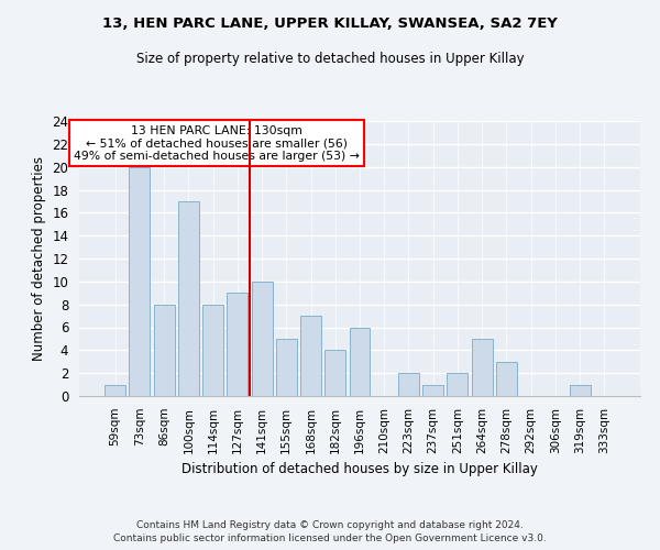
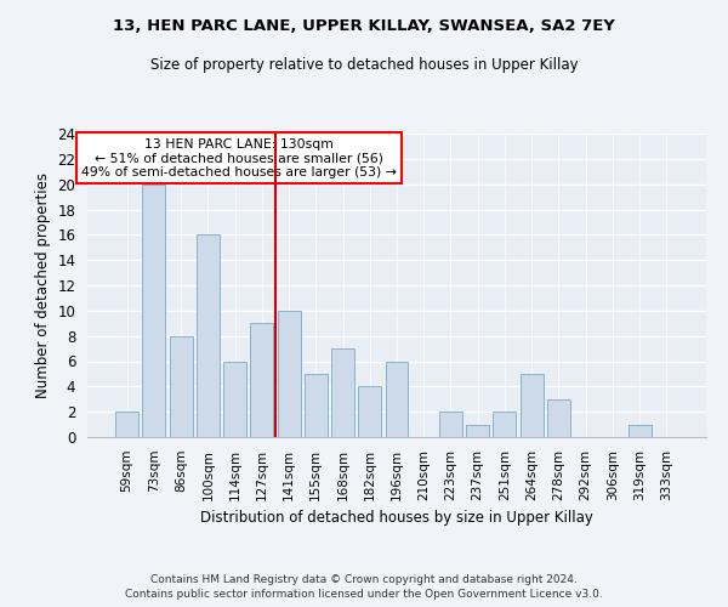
59sqm: 1 -> 2
100sqm: 17 -> 16
114sqm: 8 -> 6
